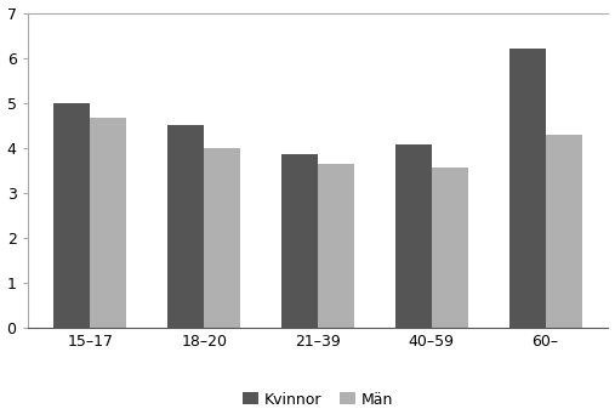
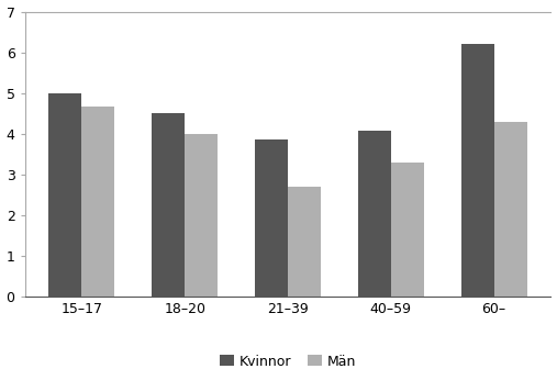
Män/21–39: 3.65 -> 2.70
Män/40–59: 3.57 -> 3.30
